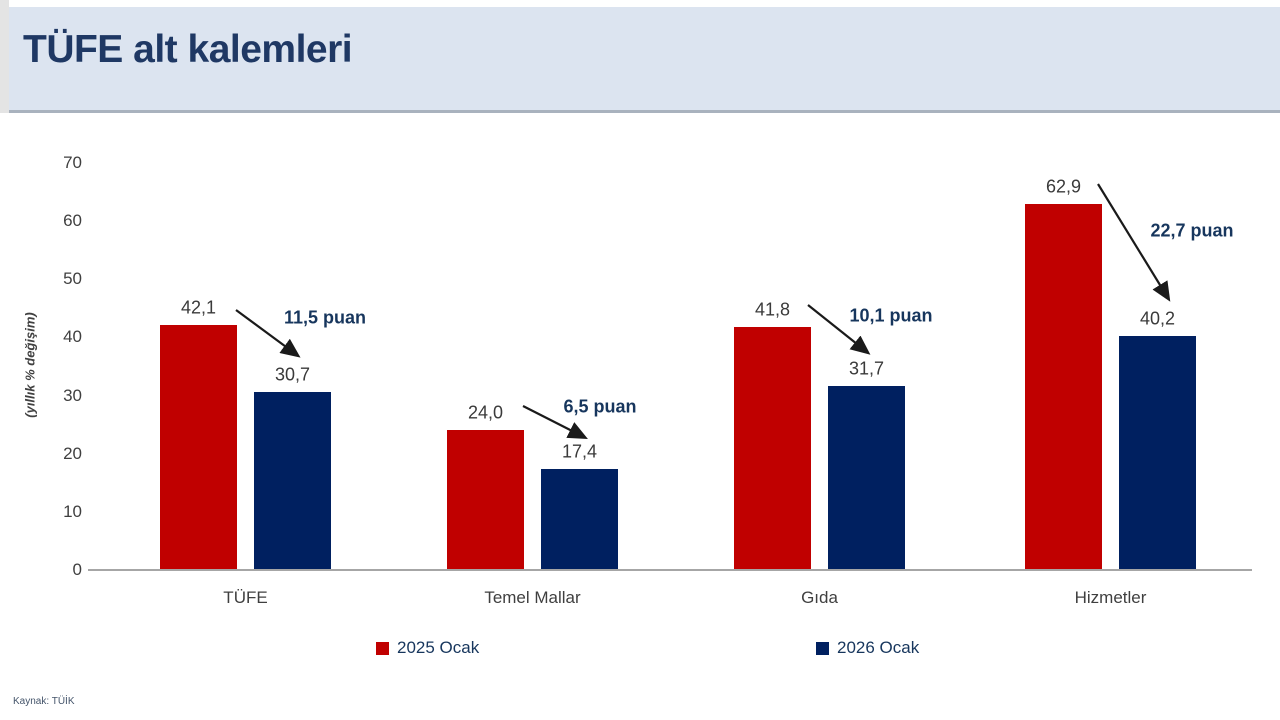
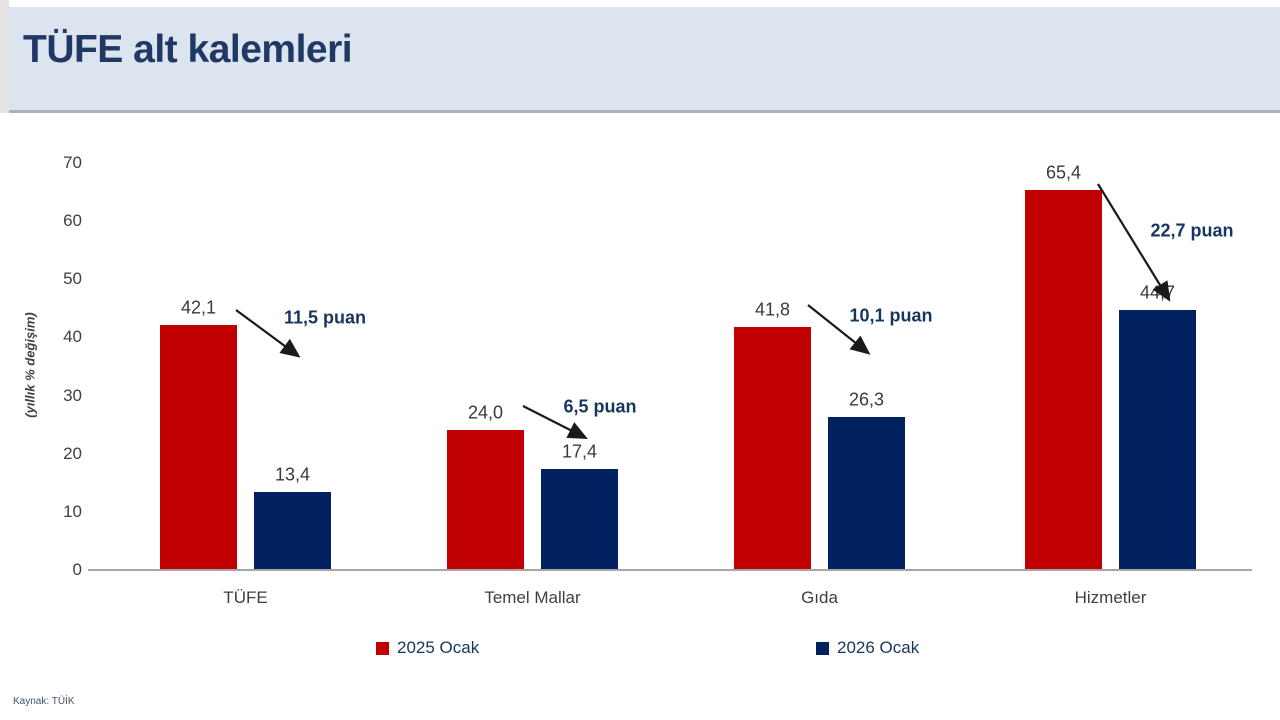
2026 Ocak/TÜFE: 30,7 -> 13,4
2026 Ocak/Gıda: 31,7 -> 26,3
2025 Ocak/Hizmetler: 62,9 -> 65,4
2026 Ocak/Hizmetler: 40,2 -> 44,7
